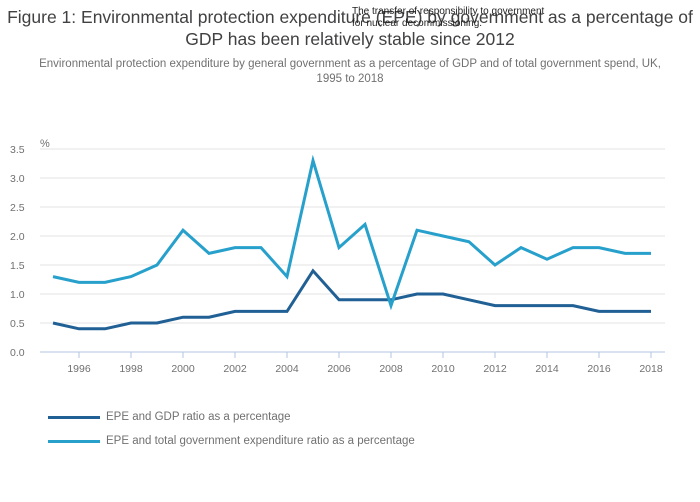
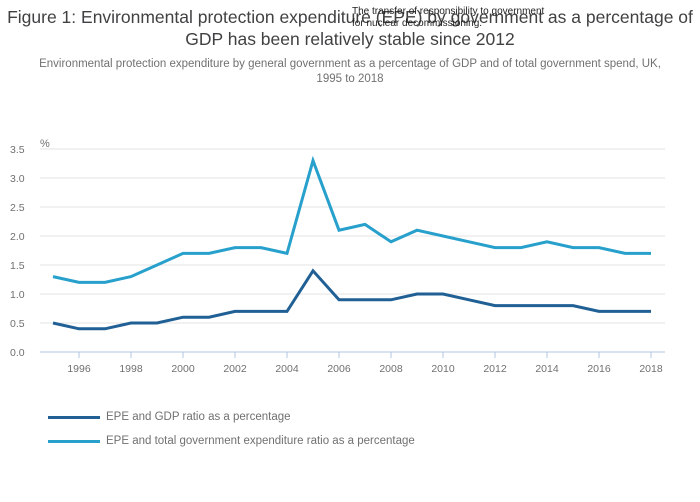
EPE and total government expenditure ratio as a percentage/2000: 2.1 -> 1.7
EPE and total government expenditure ratio as a percentage/2004: 1.3 -> 1.7
EPE and total government expenditure ratio as a percentage/2006: 1.8 -> 2.1
EPE and total government expenditure ratio as a percentage/2008: 0.8 -> 1.9
EPE and total government expenditure ratio as a percentage/2012: 1.5 -> 1.8
EPE and total government expenditure ratio as a percentage/2014: 1.6 -> 1.9
